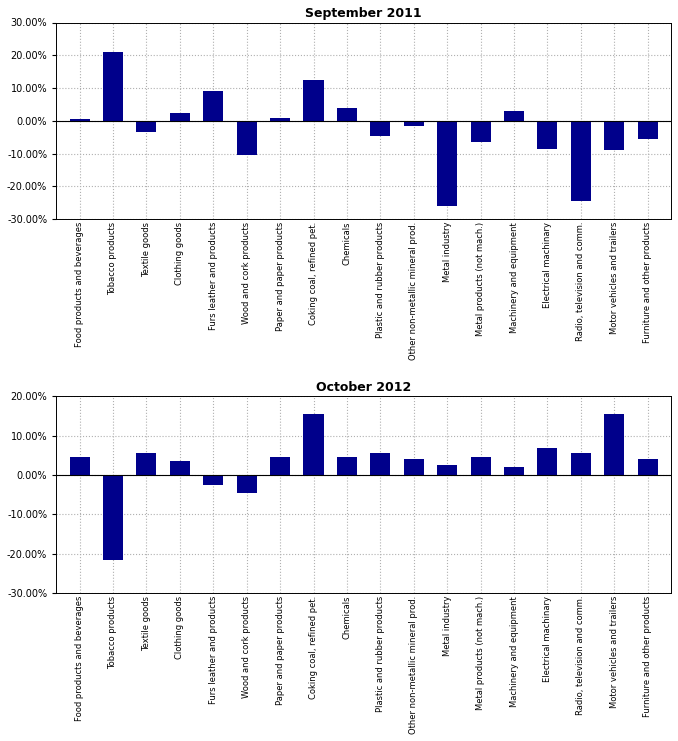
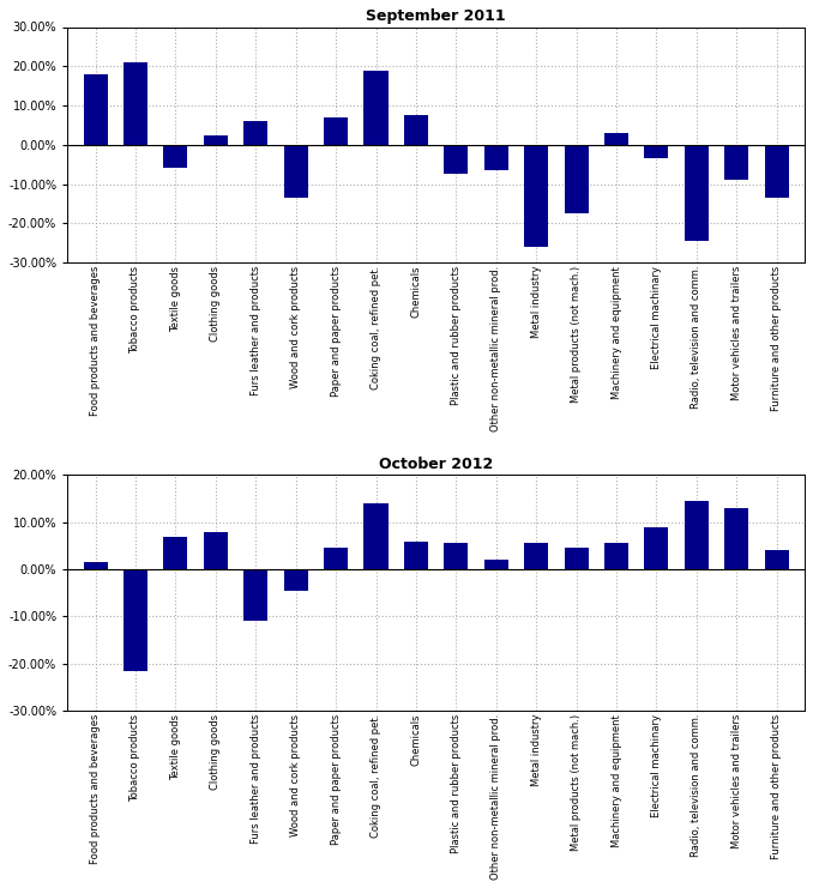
September 2011/Food products and beverages: 0.5% -> 18.0%
September 2011/Textile goods: -3.5% -> -6.0%
September 2011/Furs leather and products: 9.0% -> 6.0%
September 2011/Wood and cork products: -10.5% -> -13.5%
September 2011/Paper and paper products: 1.0% -> 7.0%
September 2011/Coking coal, refined pet.: 12.5% -> 19.0%
September 2011/Chemicals: 4.0% -> 7.5%
September 2011/Plastic and rubber products: -4.5% -> -7.5%
September 2011/Other non-metallic mineral prod.: -1.5% -> -6.5%
September 2011/Metal products (not mach.): -6.5% -> -17.5%
September 2011/Electrical machinary: -8.5% -> -3.5%
September 2011/Furniture and other products: -5.5% -> -13.5%
October 2012/Food products and beverages: 4.5% -> 1.5%
October 2012/Textile goods: 5.5% -> 7.0%
October 2012/Clothing goods: 3.5% -> 8.0%
October 2012/Furs leather and products: -2.5% -> -11.0%
October 2012/Coking coal, refined pet.: 15.5% -> 14.0%
October 2012/Chemicals: 4.5% -> 6.0%
October 2012/Other non-metallic mineral prod.: 4.0% -> 2.0%
October 2012/Metal industry: 2.5% -> 5.5%
October 2012/Machinery and equipment: 2.0% -> 5.5%
October 2012/Electrical machinary: 7.0% -> 9.0%
October 2012/Radio, television and comm.: 5.5% -> 14.5%
October 2012/Motor vehicles and trailers: 15.5% -> 13.0%
